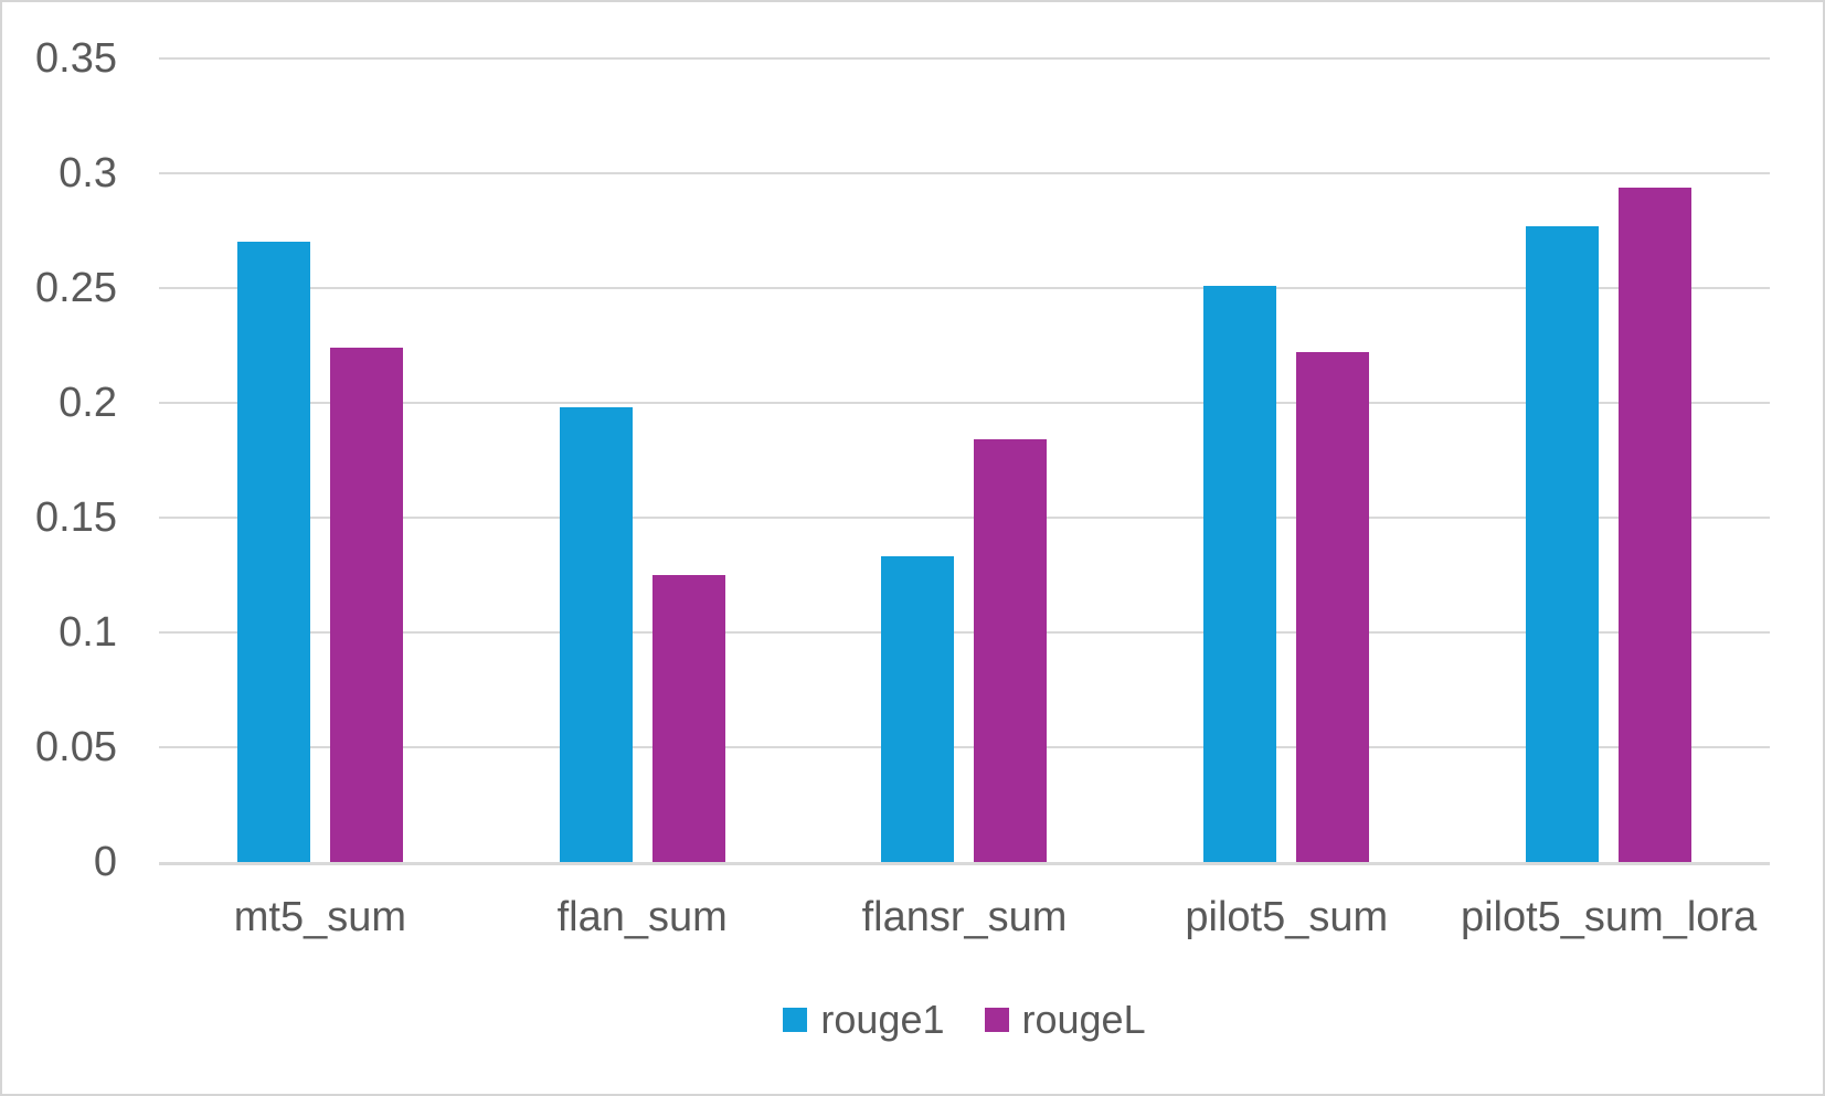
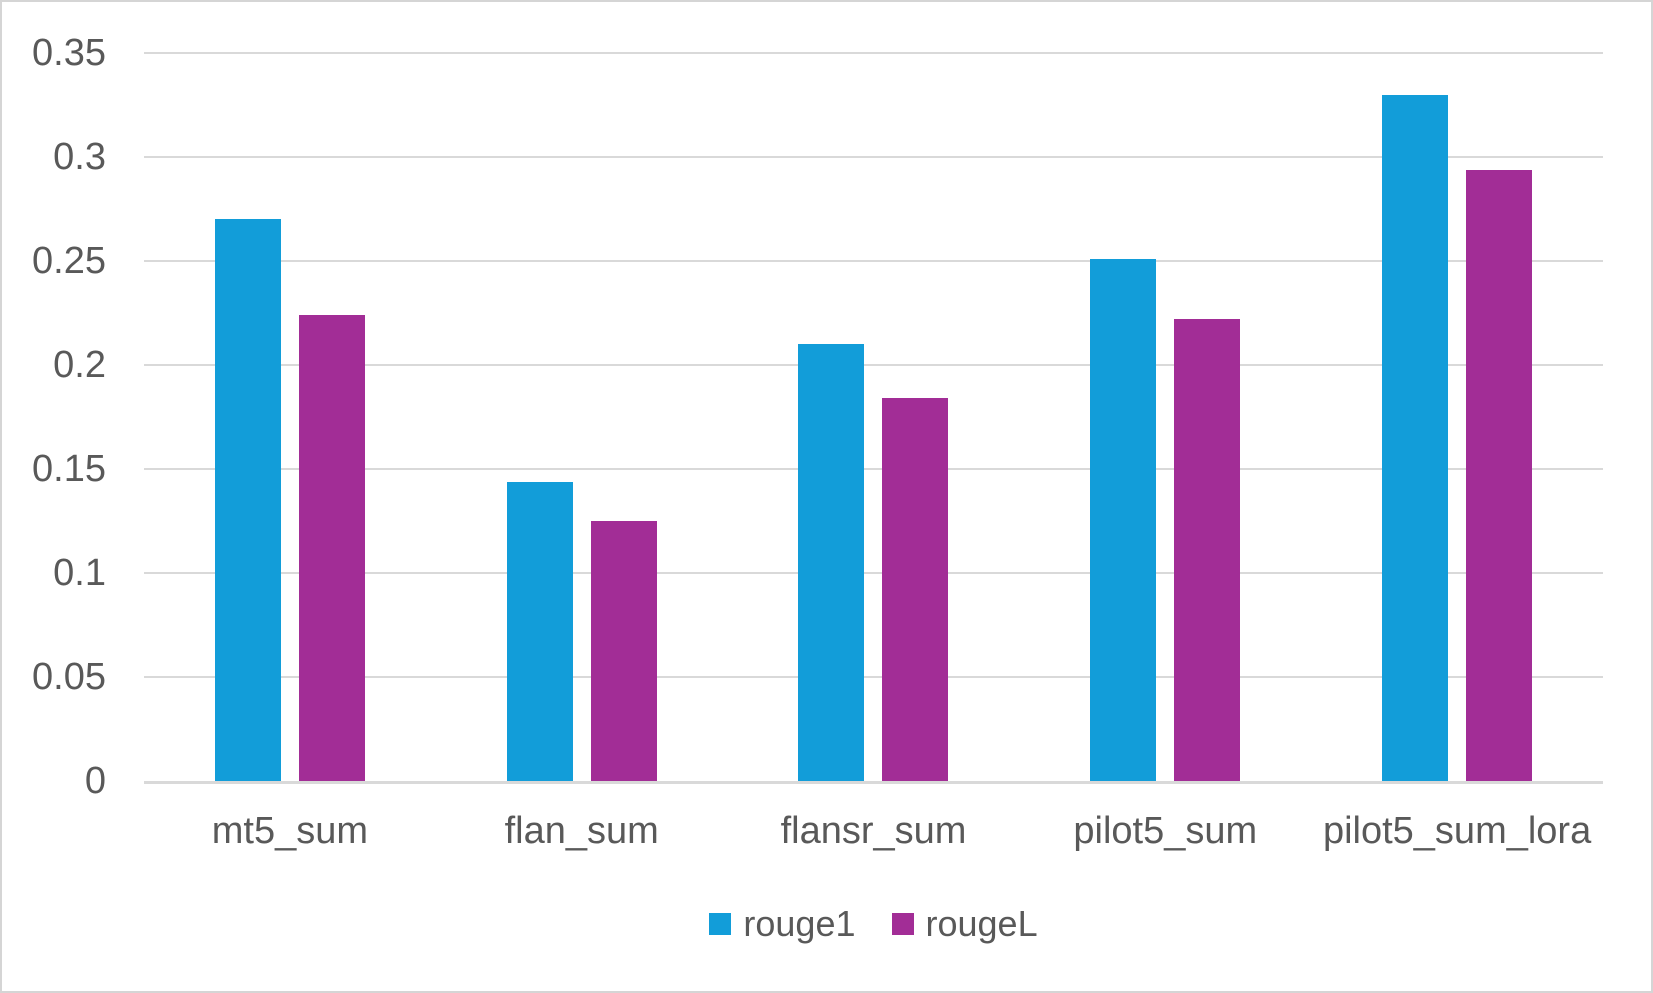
rouge1/flan_sum: 0.198 -> 0.144
rouge1/flansr_sum: 0.133 -> 0.210
rouge1/pilot5_sum_lora: 0.277 -> 0.330
